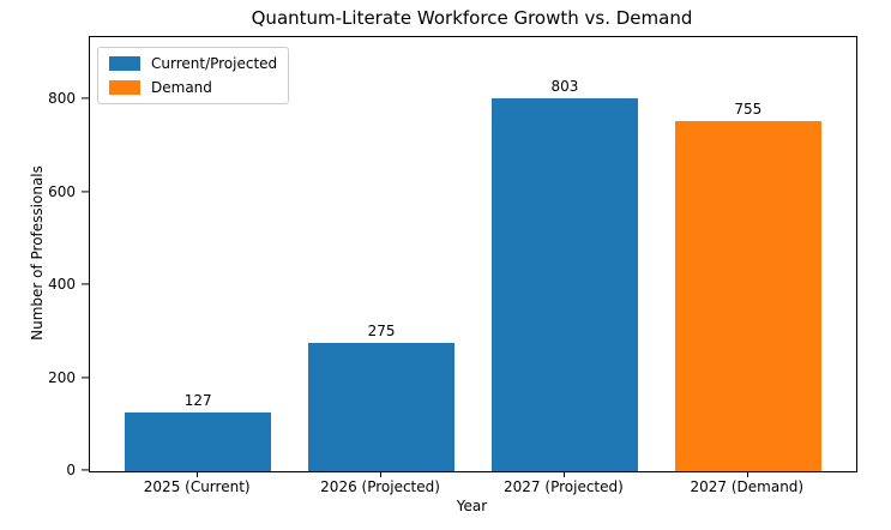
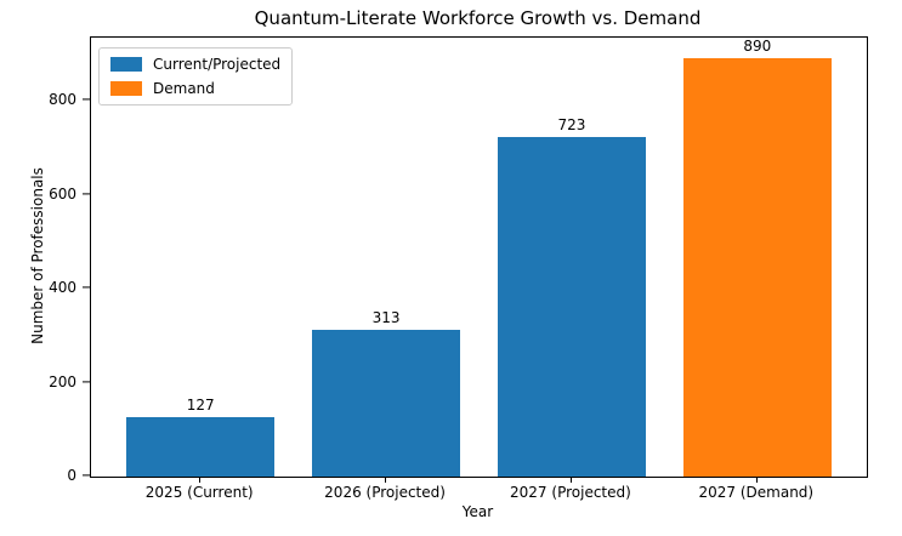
2026 (Projected): 275 -> 313
2027 (Projected): 803 -> 723
2027 (Demand): 755 -> 890
